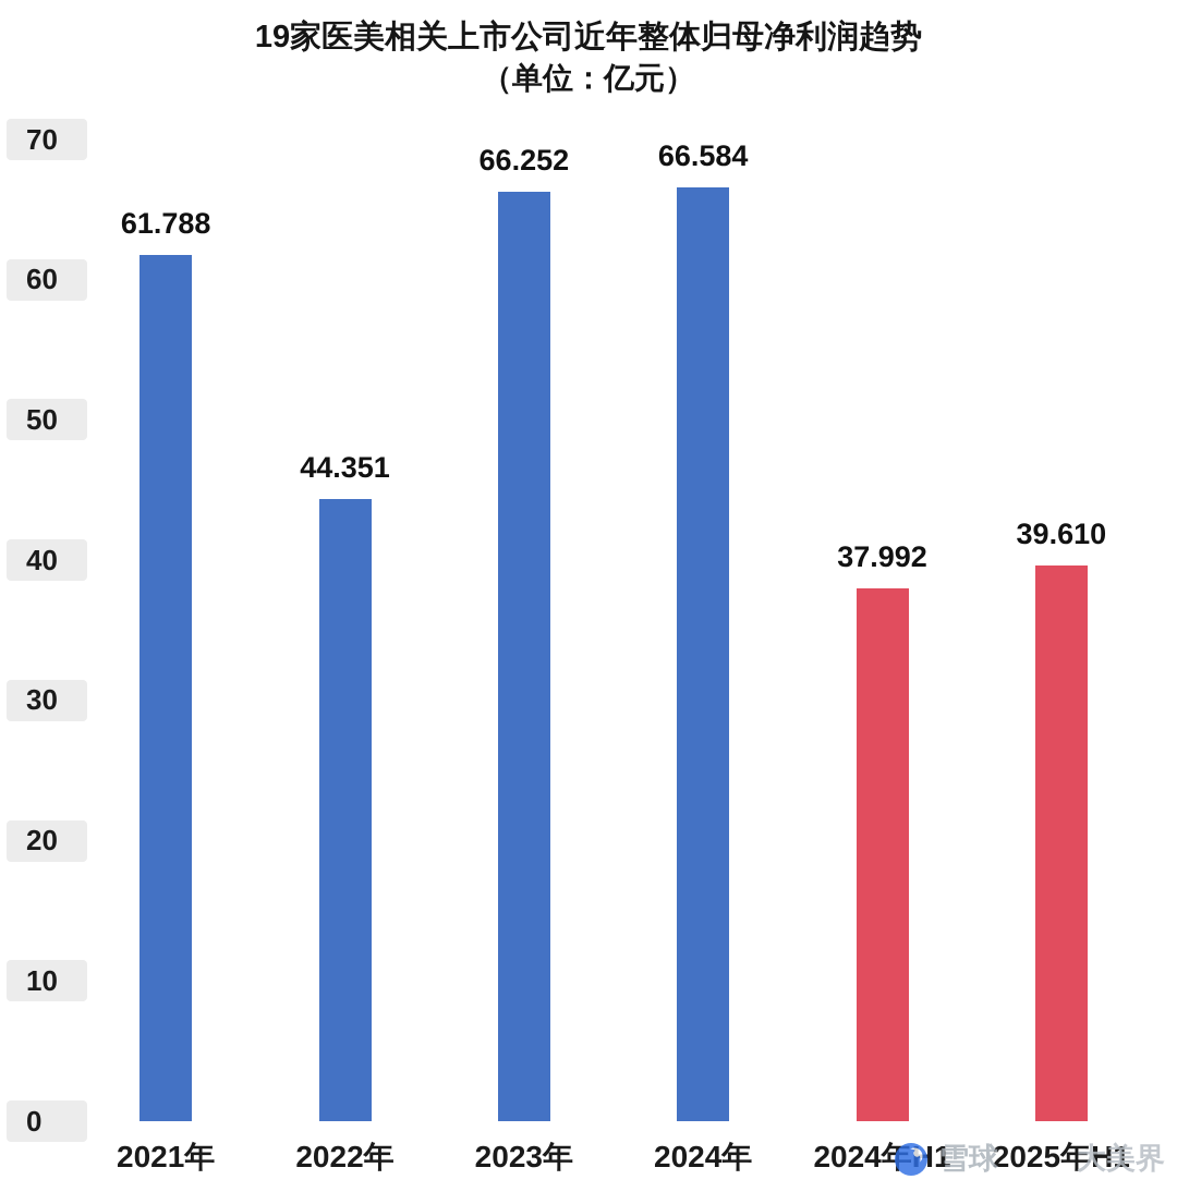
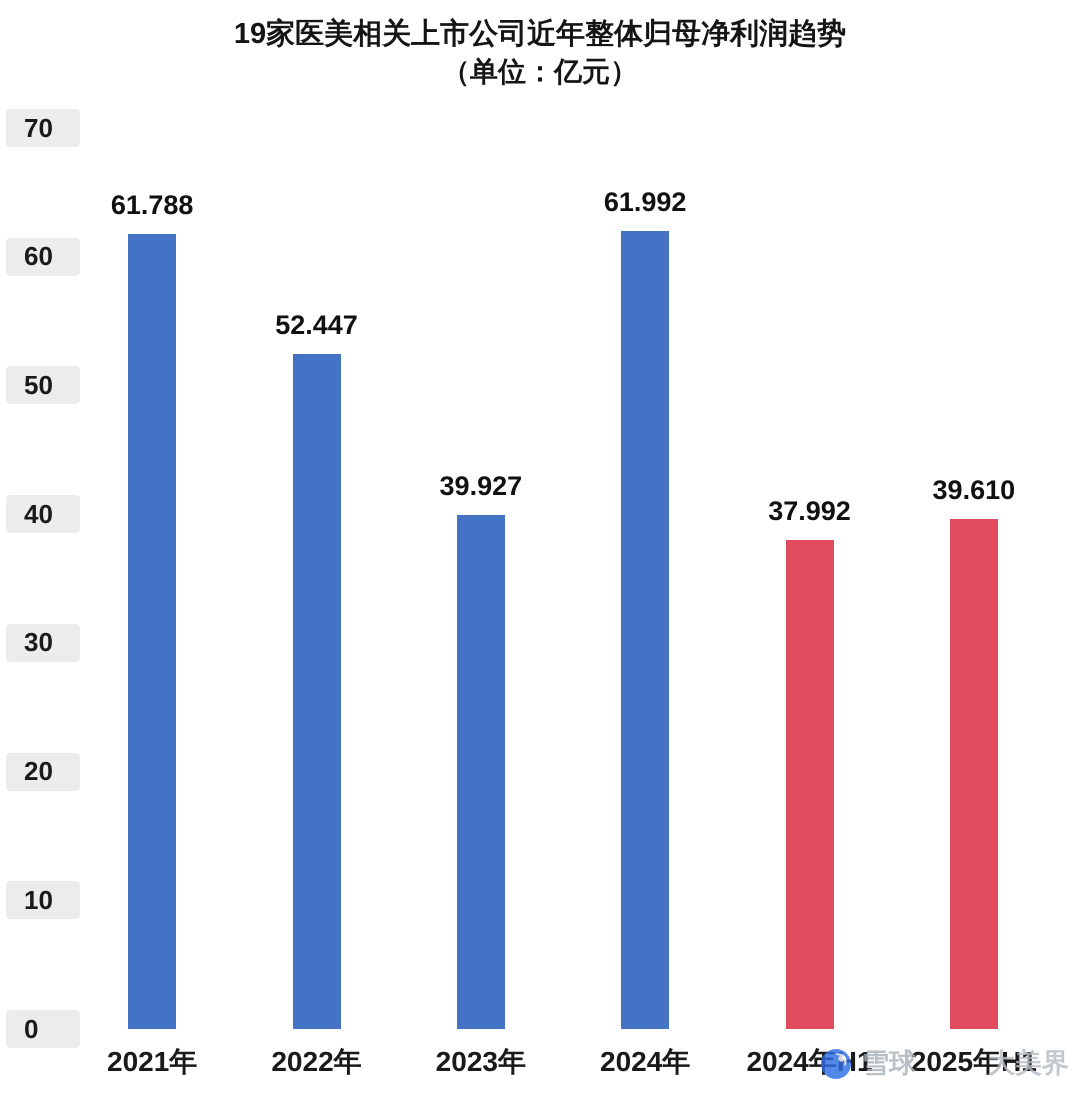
2022年: 44.351 -> 52.447
2023年: 66.252 -> 39.927
2024年: 66.584 -> 61.992
